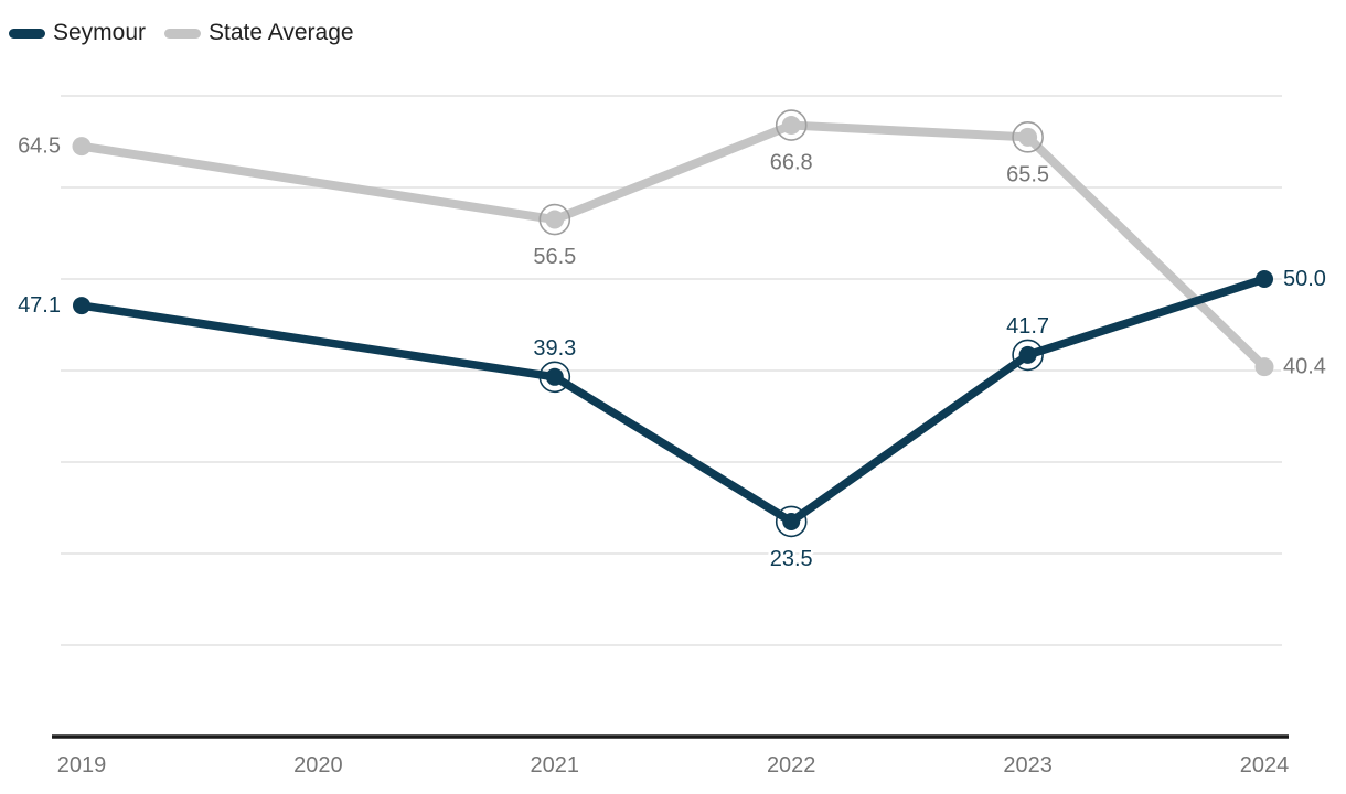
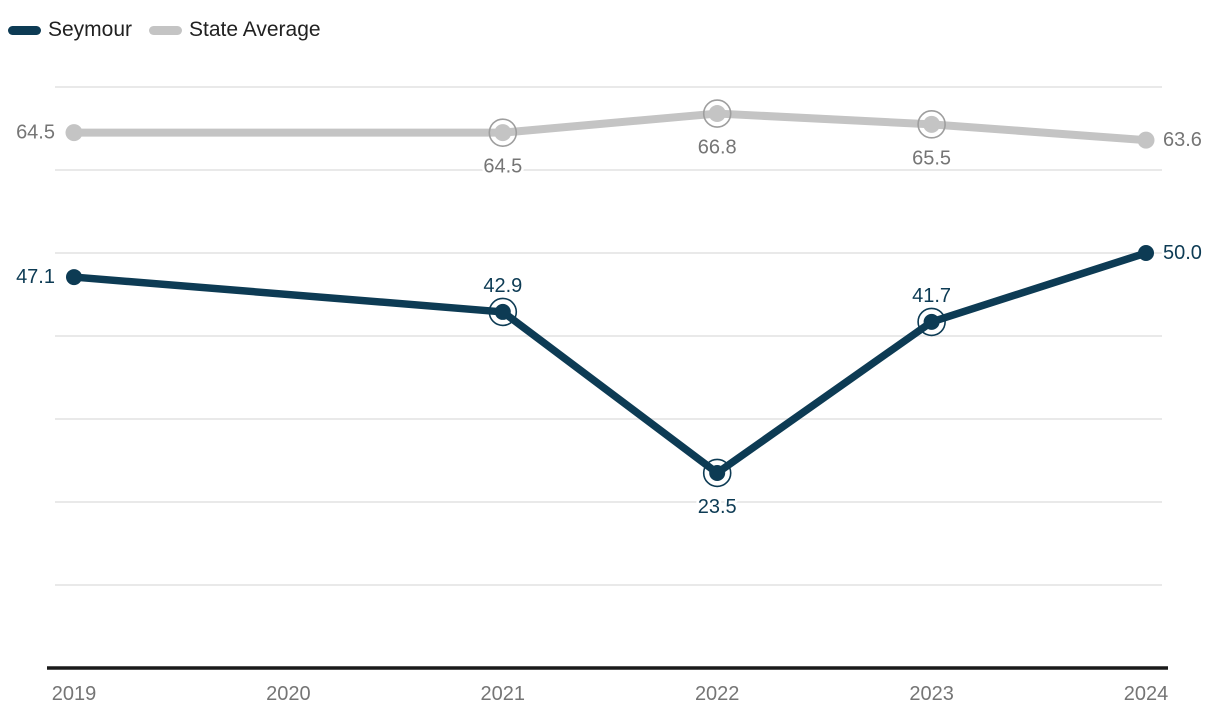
Seymour/2021: 39.3 -> 42.9
State Average/2021: 56.5 -> 64.5
State Average/2024: 40.4 -> 63.6
